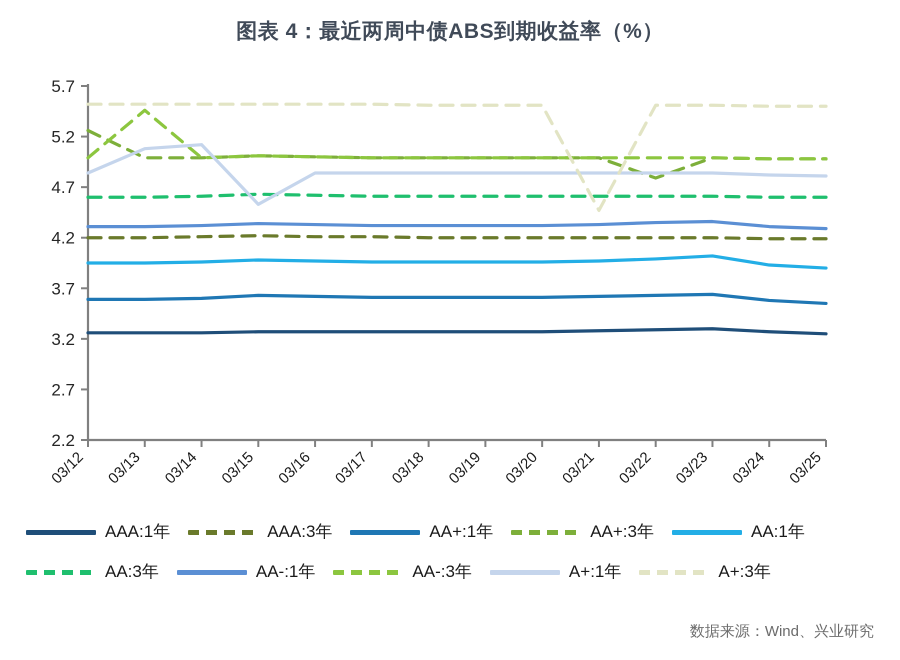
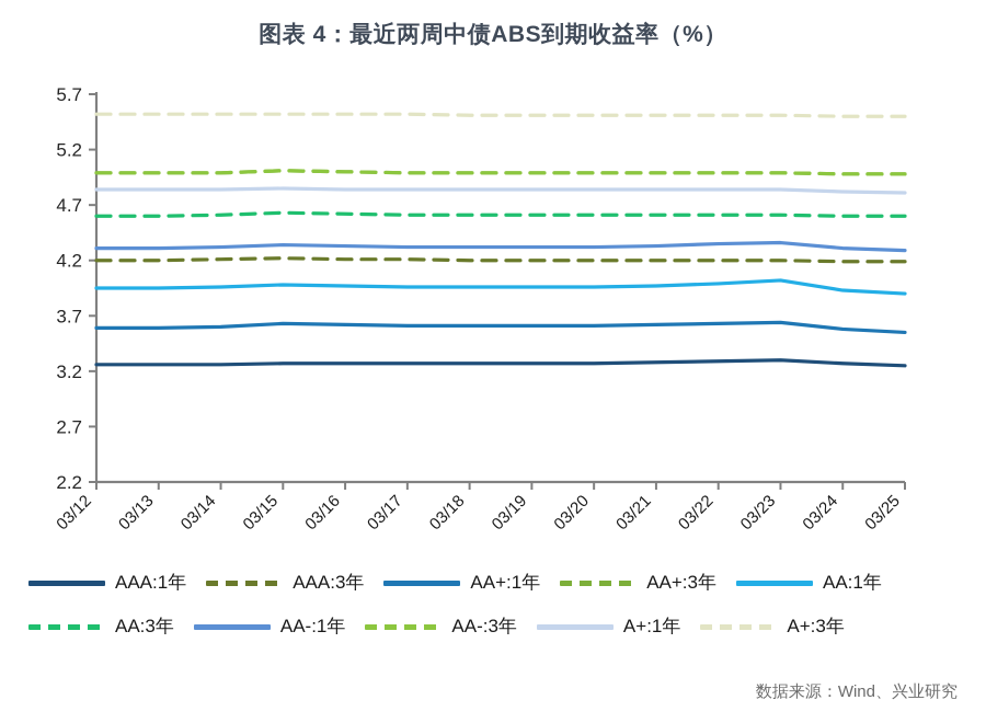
AA+:3年/03/12: 5.26 -> 4.99
AA-:3年/03/13: 5.46 -> 4.99
A+:1年/03/13: 5.08 -> 4.84
A+:1年/03/14: 5.12 -> 4.84
A+:1年/03/15: 4.53 -> 4.85
A+:3年/03/21: 4.47 -> 5.51
AA+:3年/03/22: 4.79 -> 4.99
